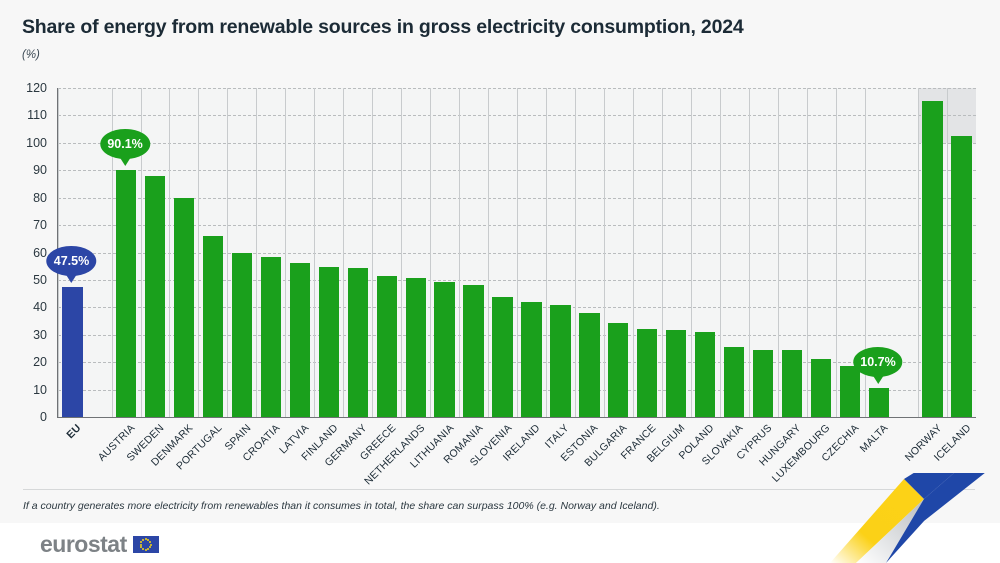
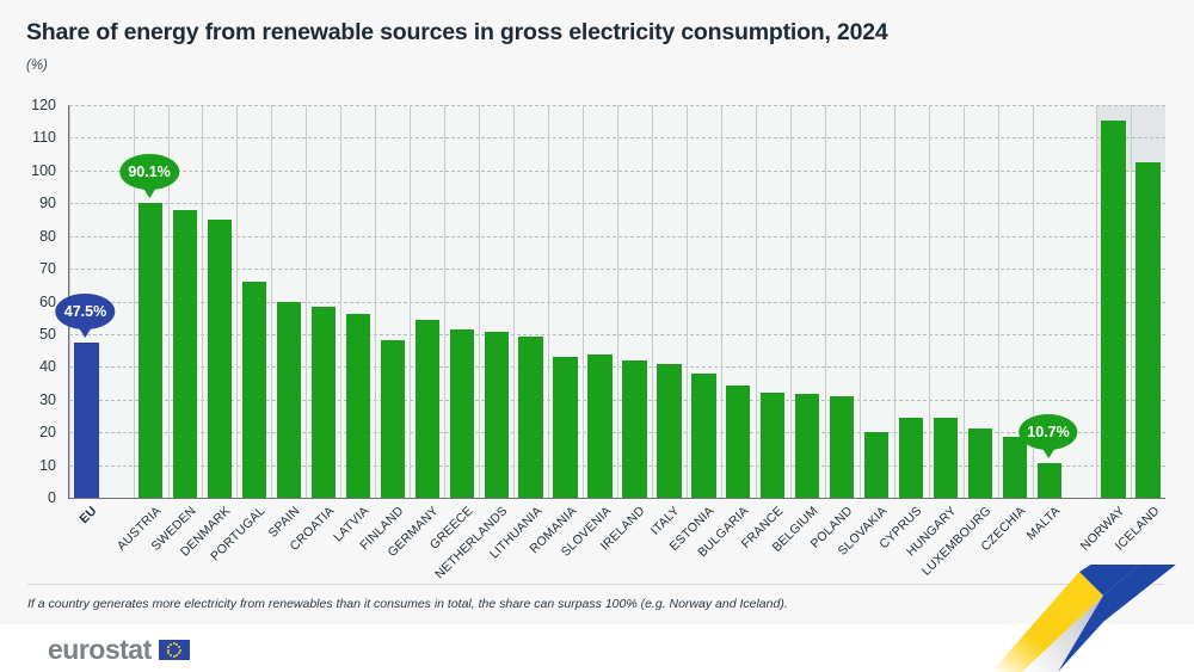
DENMARK: 80 -> 85
FINLAND: 55 -> 48
ROMANIA: 48 -> 43
SLOVAKIA: 25 -> 20
